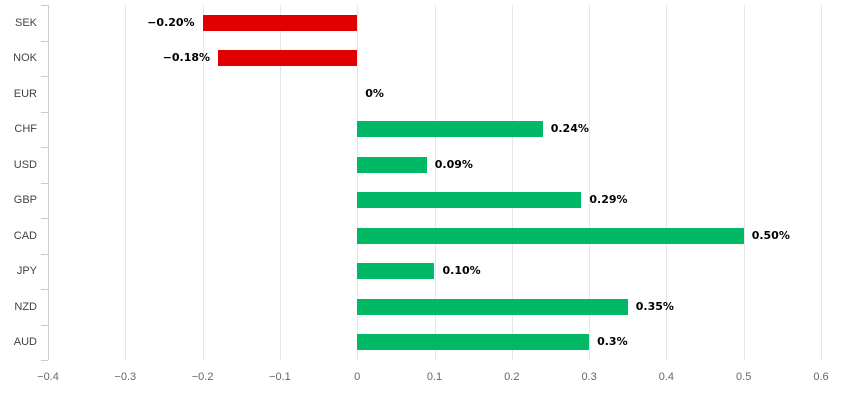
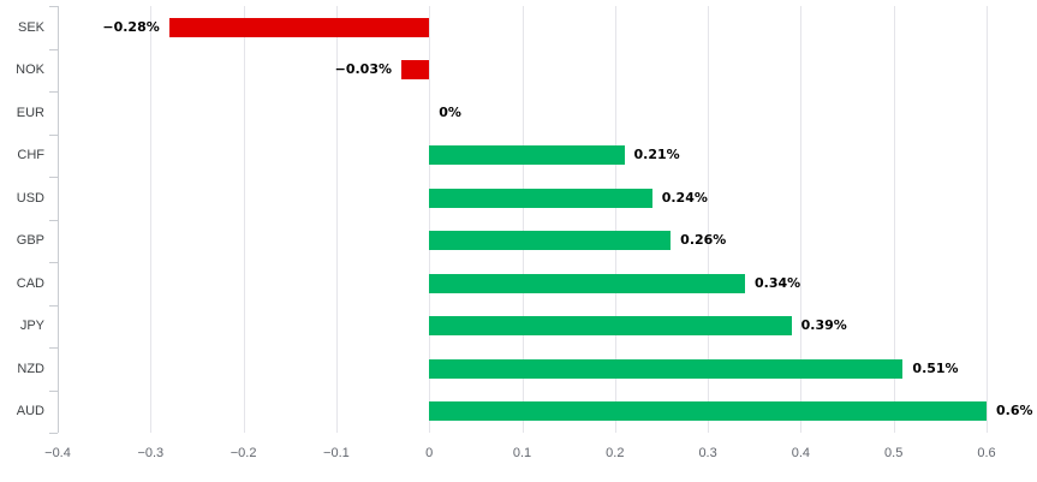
SEK: −0.20% -> −0.28%
NOK: −0.18% -> −0.03%
CHF: 0.24% -> 0.21%
USD: 0.09% -> 0.24%
GBP: 0.29% -> 0.26%
CAD: 0.50% -> 0.34%
JPY: 0.10% -> 0.39%
NZD: 0.35% -> 0.51%
AUD: 0.3% -> 0.6%
